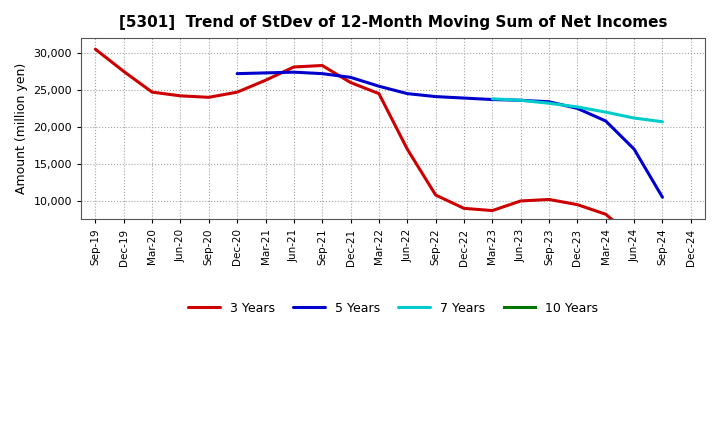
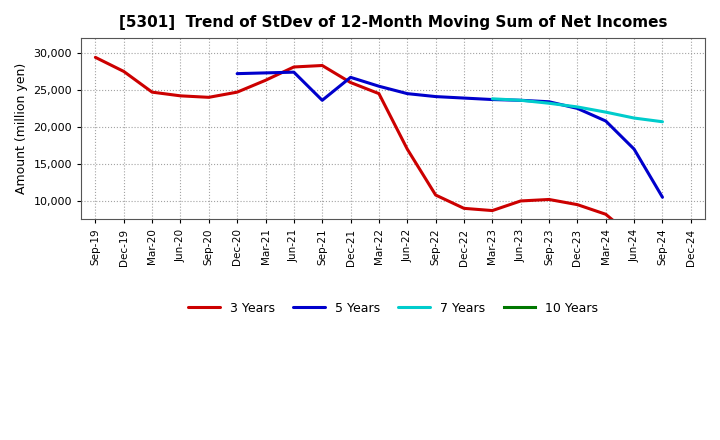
3 Years/Sep-19: 30,500 -> 29,400
5 Years/Sep-21: 27,200 -> 23,600
